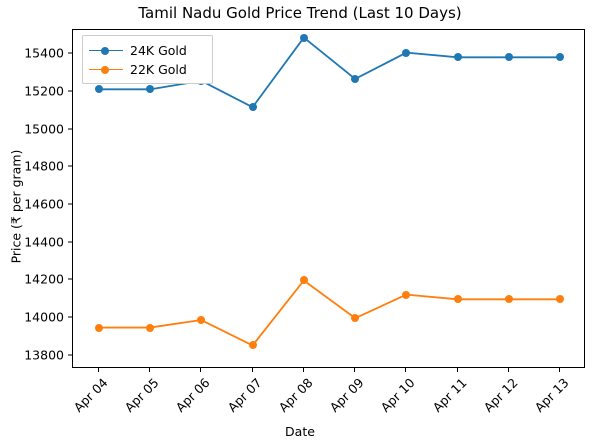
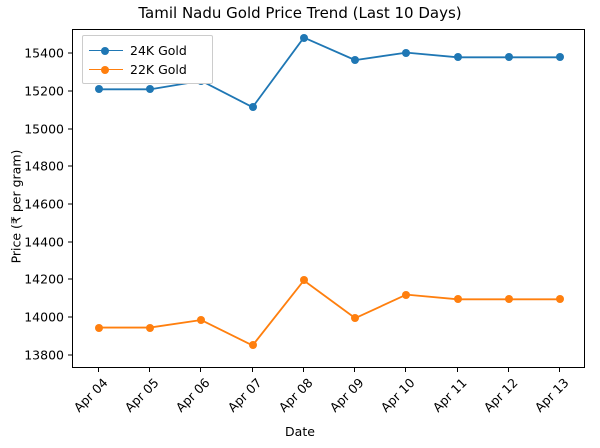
24K Gold/Apr 09: 15270 -> 15370
